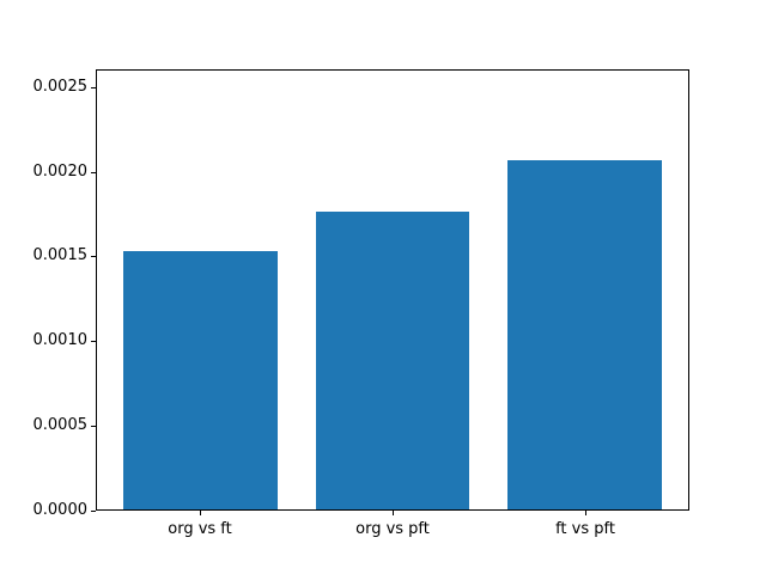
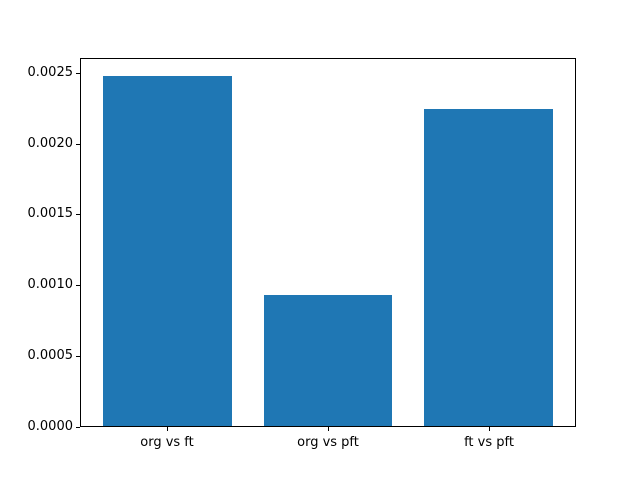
org vs ft: 0.00153 -> 0.00248
org vs pft: 0.00177 -> 0.00093
ft vs pft: 0.00207 -> 0.00225
